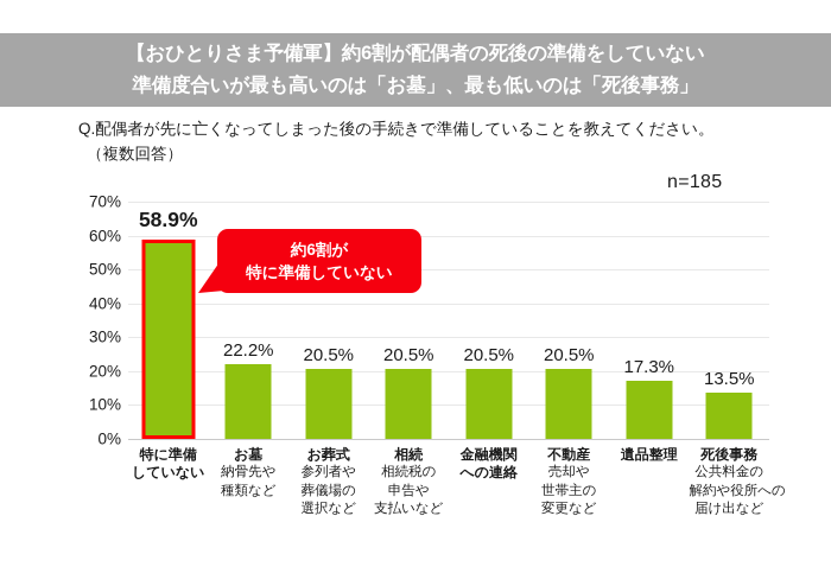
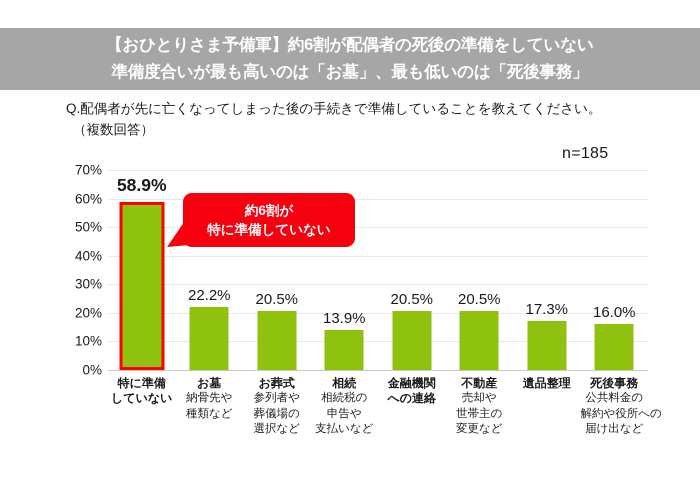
相続: 20.5% -> 13.9%
死後事務: 13.5% -> 16.0%
